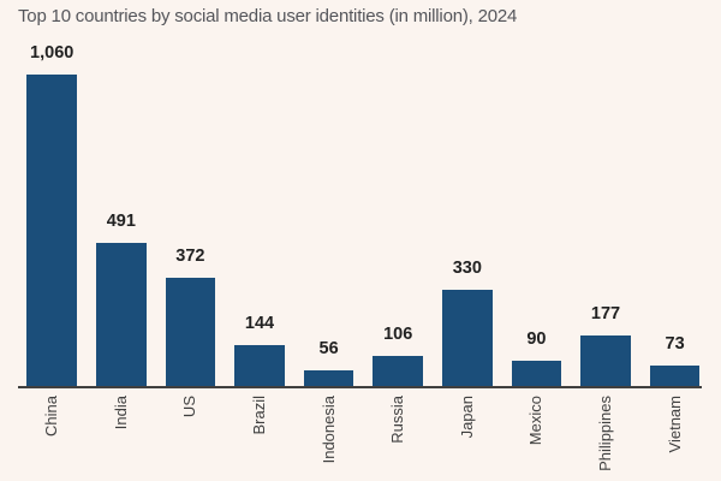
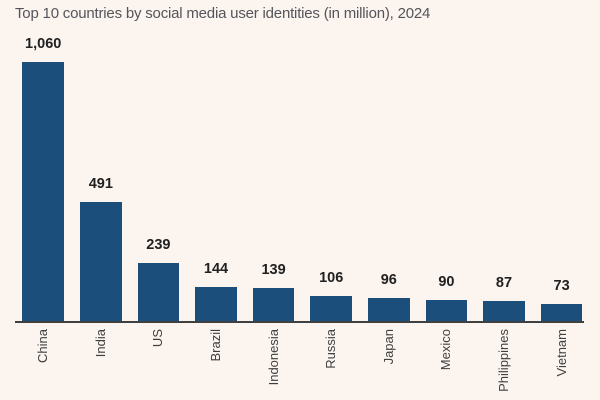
US: 372 -> 239
Indonesia: 56 -> 139
Japan: 330 -> 96
Philippines: 177 -> 87
